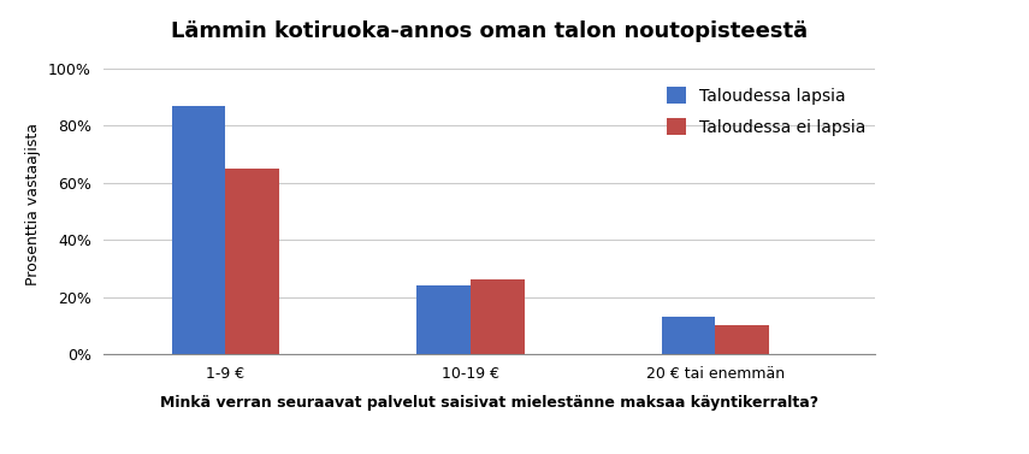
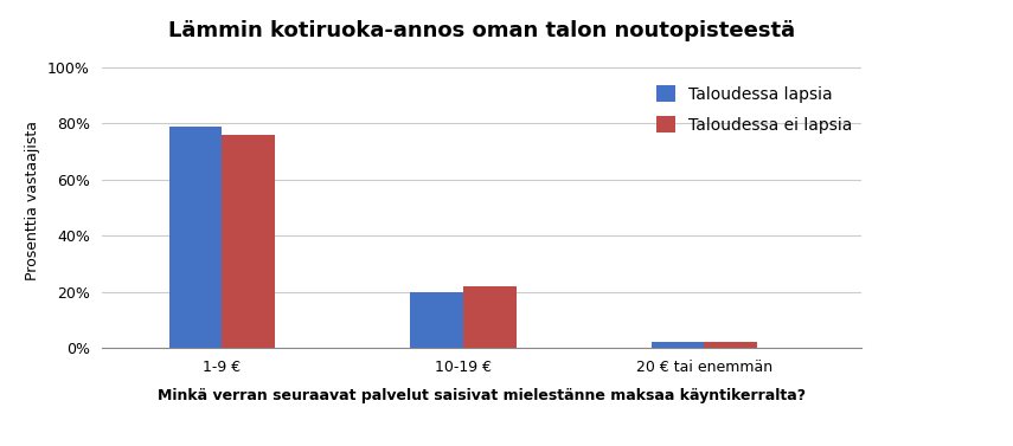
Taloudessa lapsia/1-9 €: 87% -> 79%
Taloudessa ei lapsia/1-9 €: 65% -> 76%
Taloudessa lapsia/10-19 €: 24% -> 20%
Taloudessa ei lapsia/10-19 €: 26% -> 22%
Taloudessa lapsia/20 € tai enemmän: 13% -> 2%
Taloudessa ei lapsia/20 € tai enemmän: 10% -> 2%
